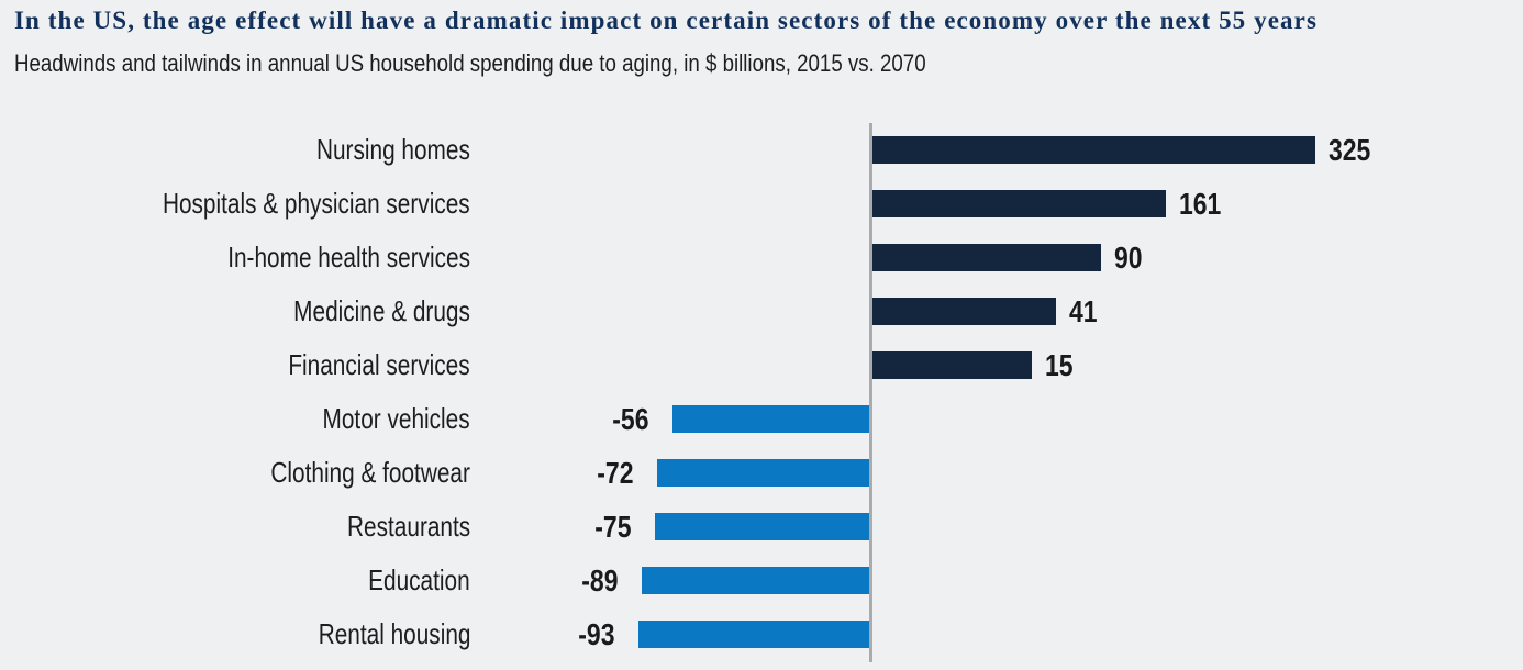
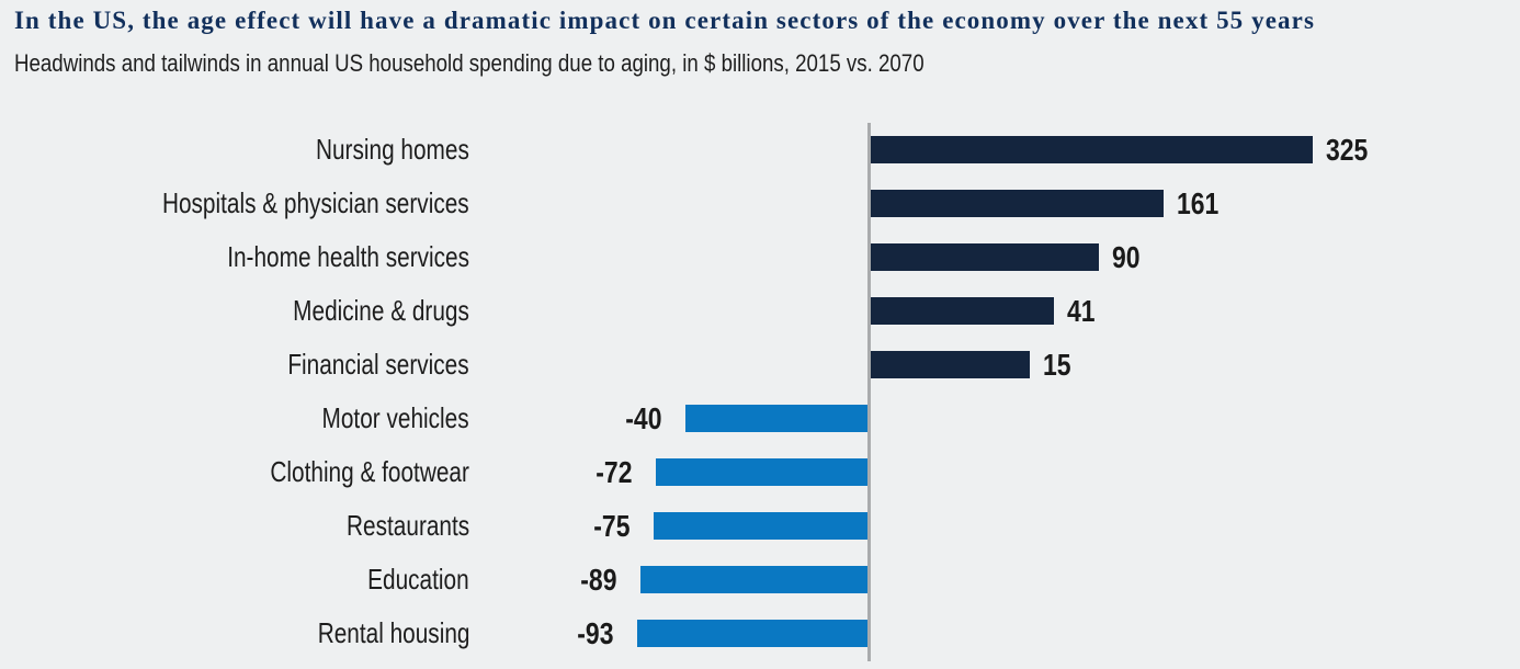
Motor vehicles: -56 -> -40
